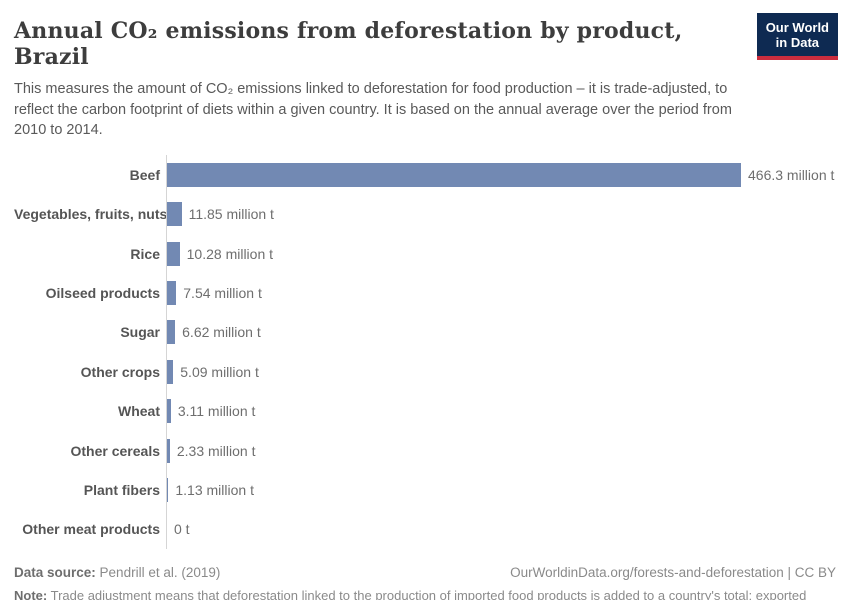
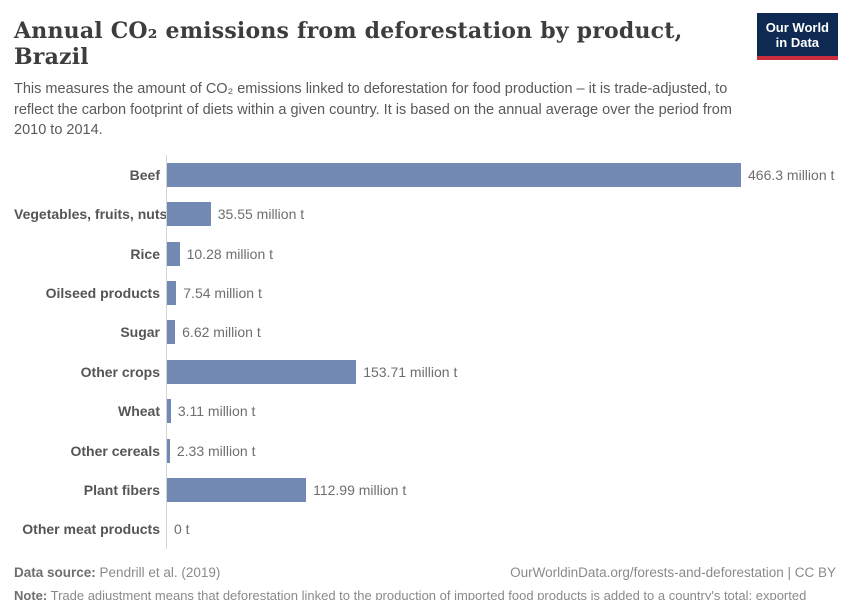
Vegetables, fruits, nuts: 11.85 -> 35.55
Other crops: 5.09 -> 153.71
Plant fibers: 1.13 -> 112.99
